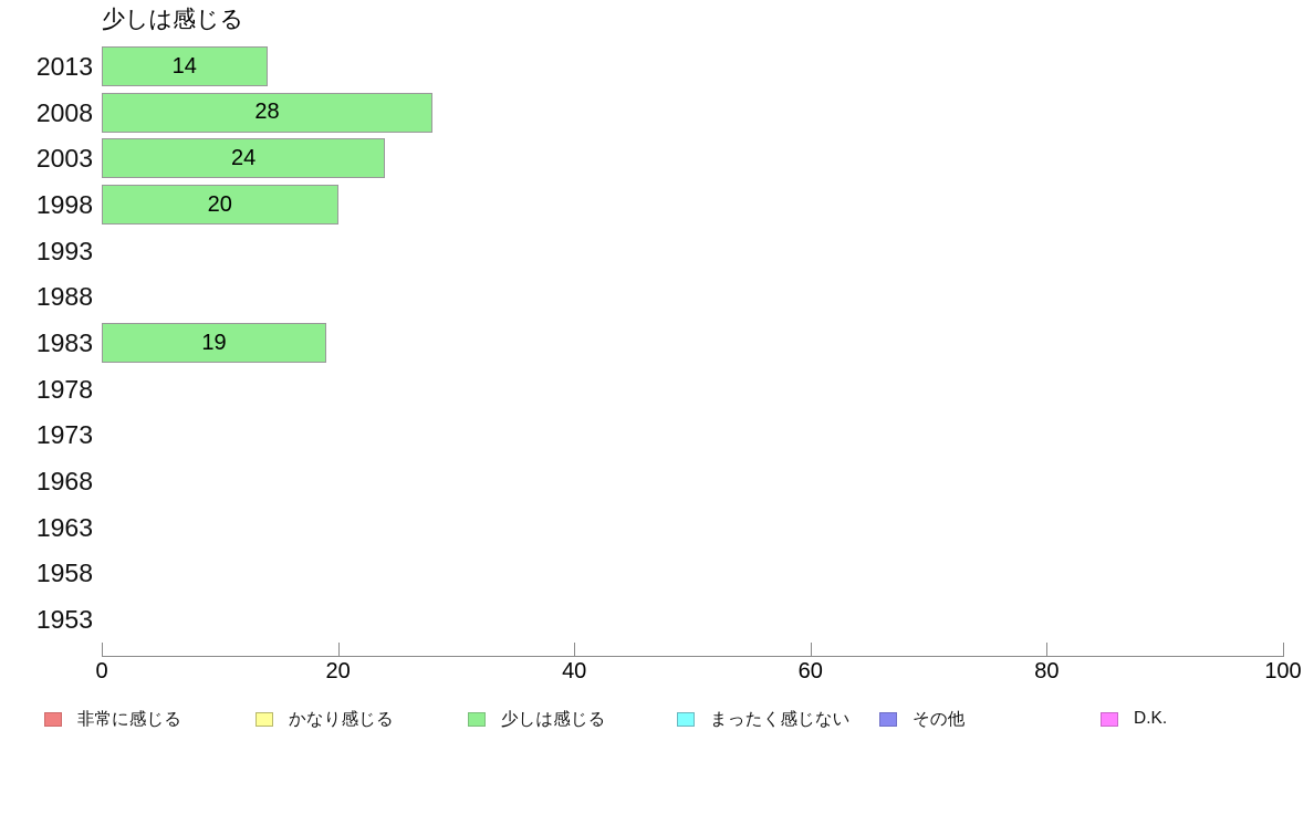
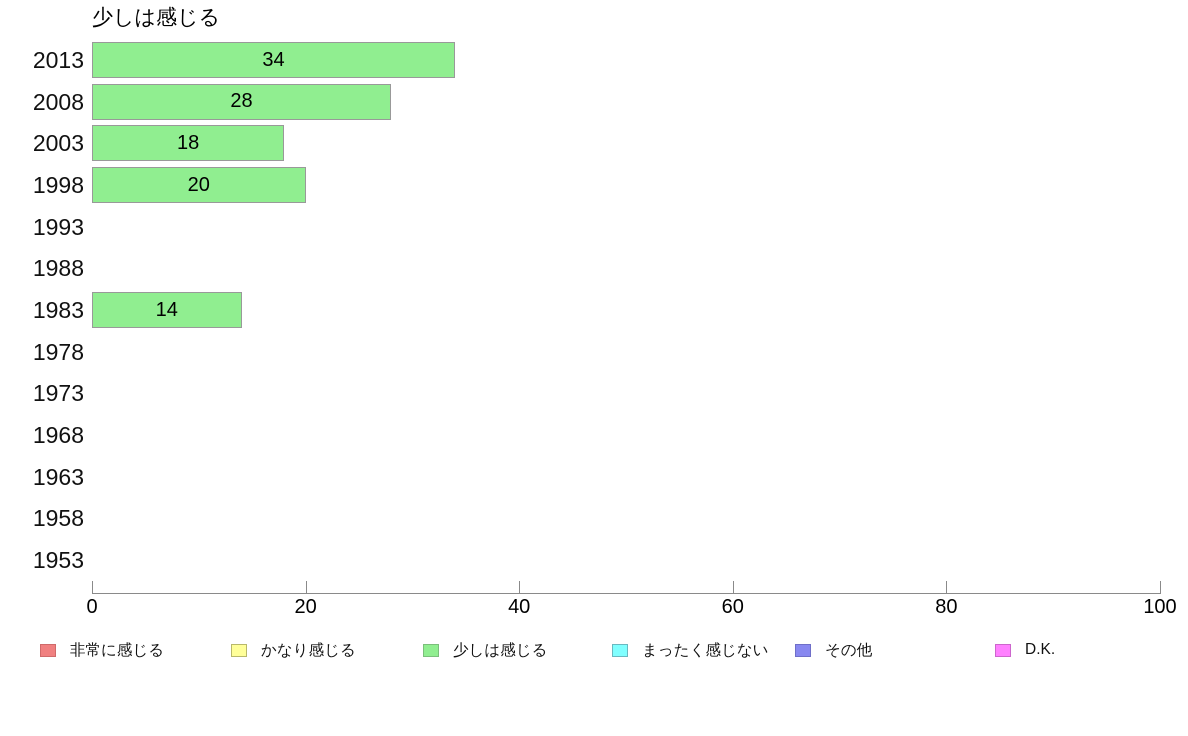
2013: 14 -> 34
2003: 24 -> 18
1983: 19 -> 14
